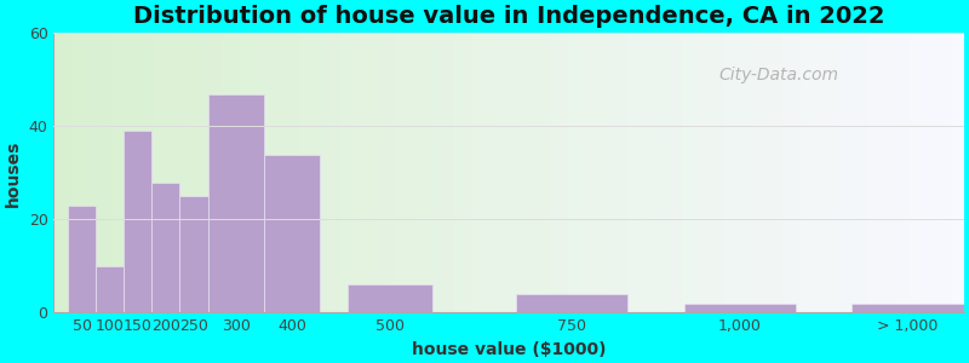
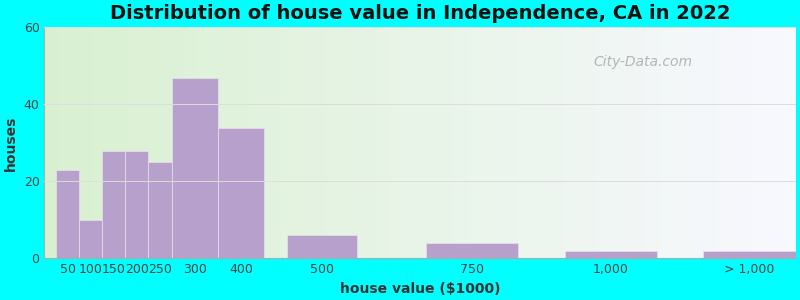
150: 39 -> 28
